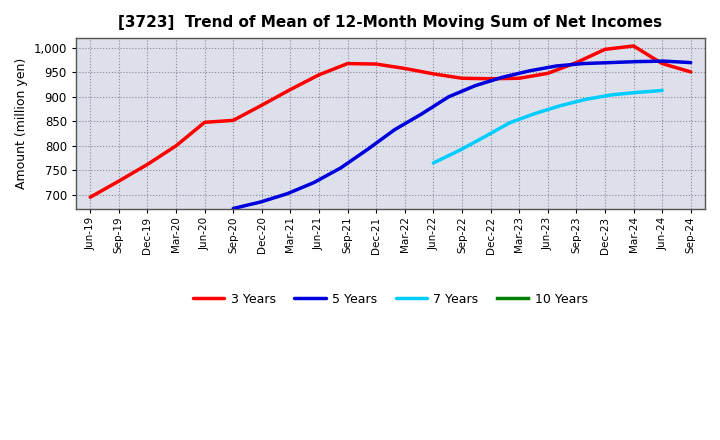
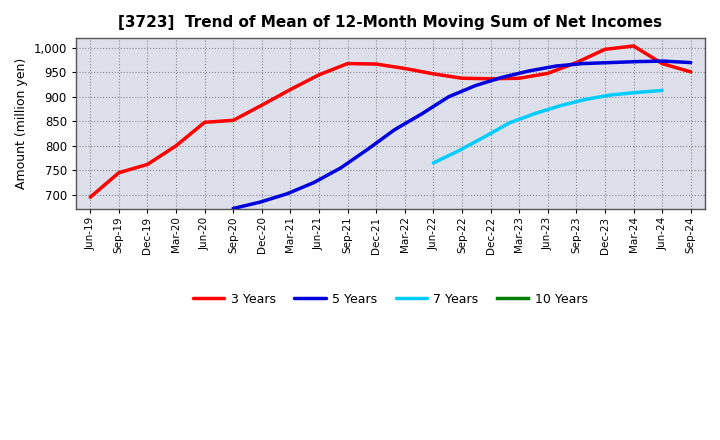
3 Years/Sep-19: 728 -> 745
